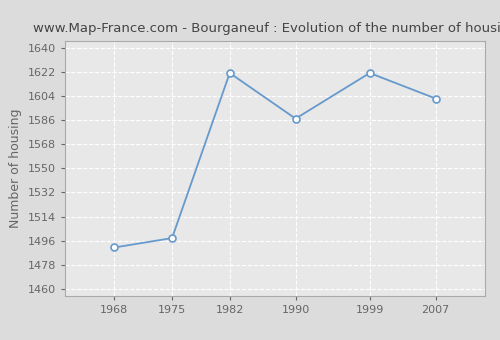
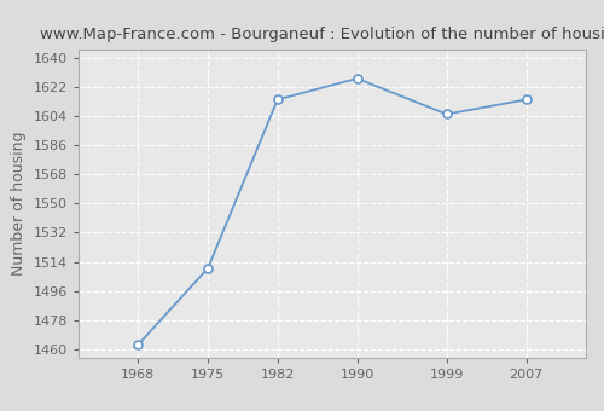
1968: 1491 -> 1463
1975: 1498 -> 1510
1982: 1621 -> 1614
1990: 1587 -> 1627
1999: 1621 -> 1605
2007: 1602 -> 1614
